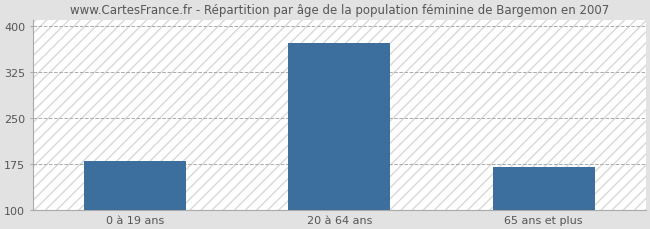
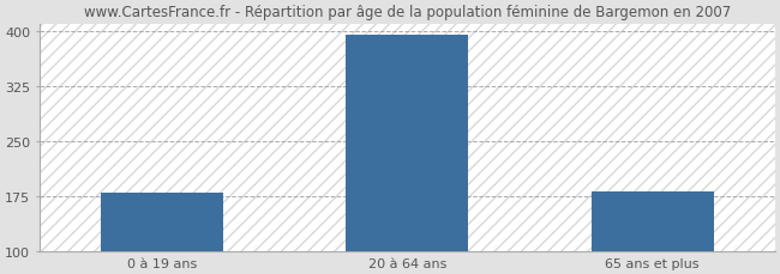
20 à 64 ans: 372 -> 396
65 ans et plus: 170 -> 182
